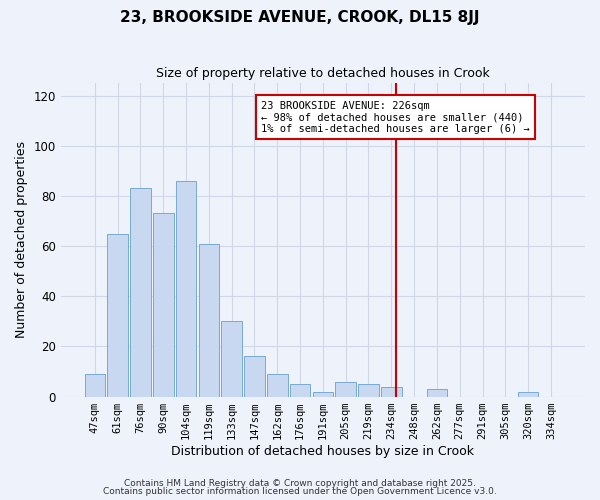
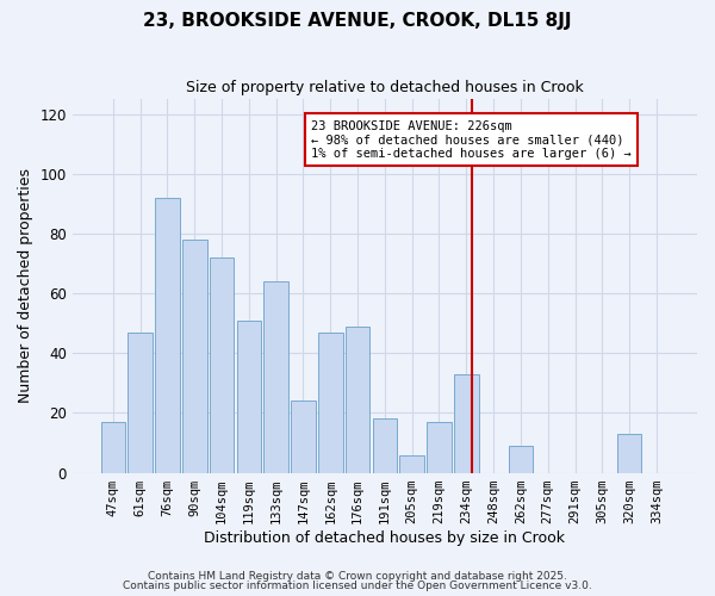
47sqm: 9 -> 17
61sqm: 65 -> 47
76sqm: 83 -> 92
90sqm: 73 -> 78
104sqm: 86 -> 72
119sqm: 61 -> 51
133sqm: 30 -> 64
147sqm: 16 -> 24
162sqm: 9 -> 47
176sqm: 5 -> 49
191sqm: 2 -> 18
219sqm: 5 -> 17
234sqm: 4 -> 33
262sqm: 3 -> 9
320sqm: 2 -> 13
